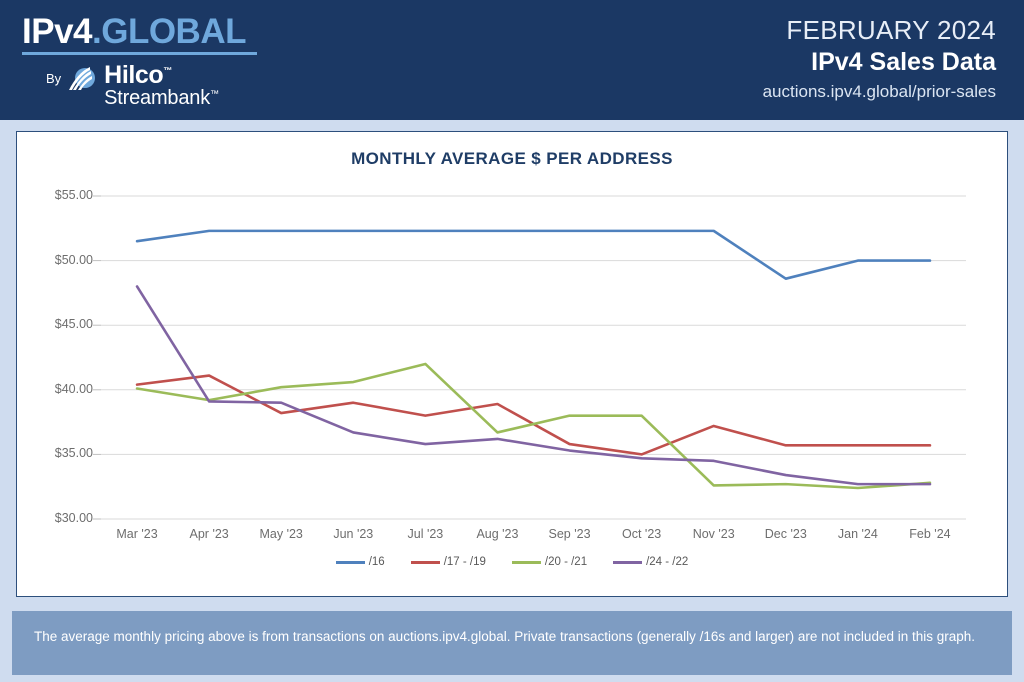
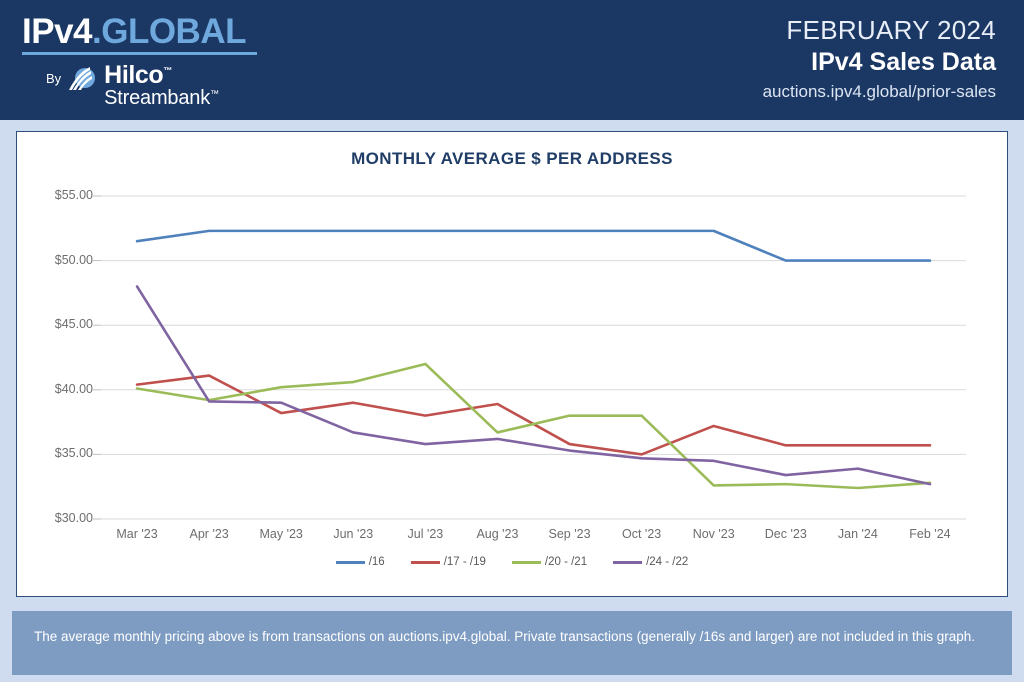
/16/Dec '23: $48.6 -> $50.0
/24 - /22/Jan '24: $32.7 -> $33.9
